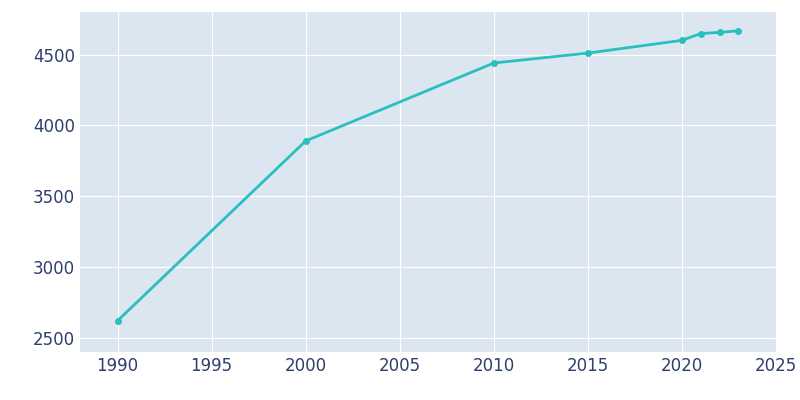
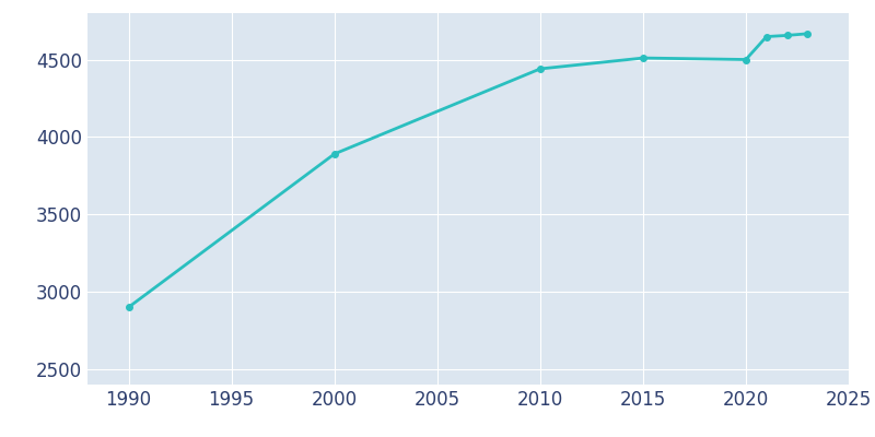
1990: 2620 -> 2900
2020: 4600 -> 4500
